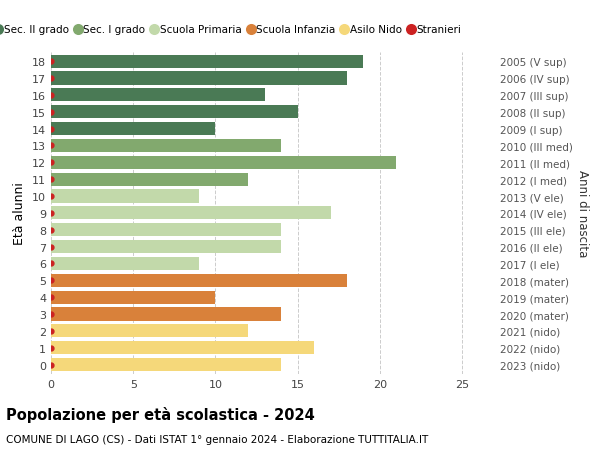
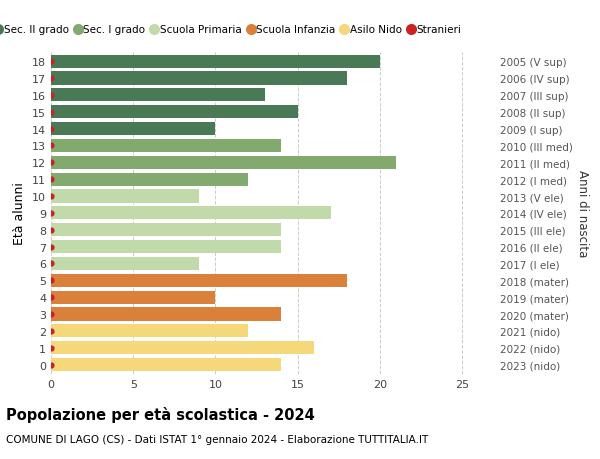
18: 19 -> 20
